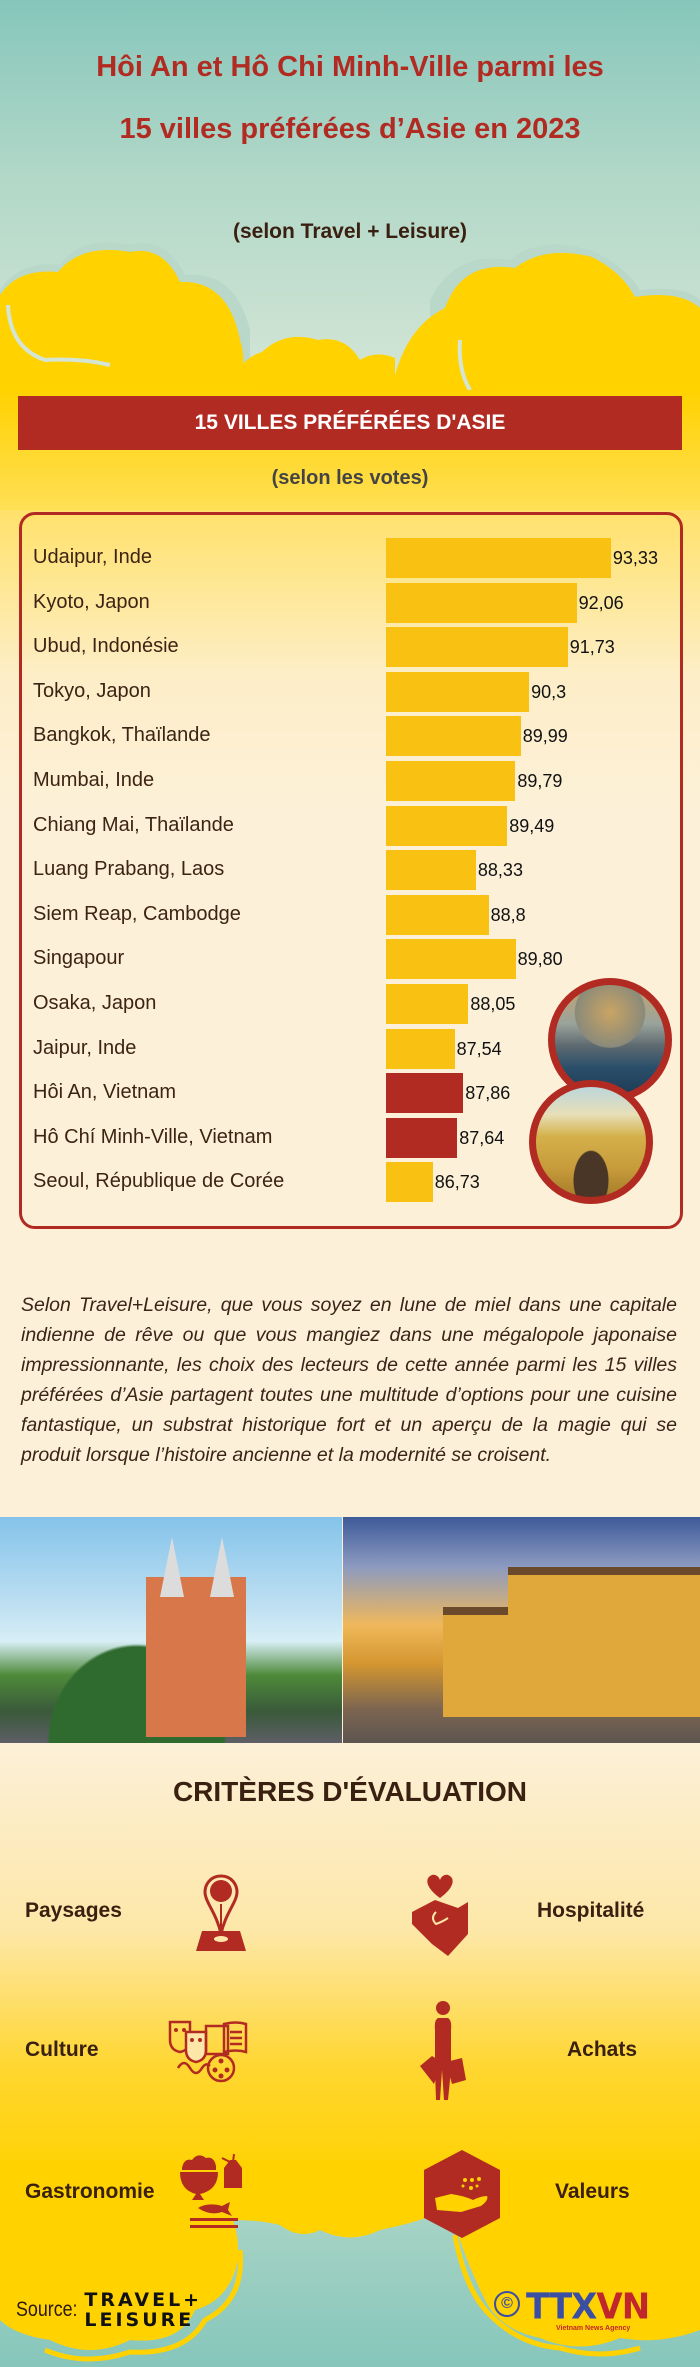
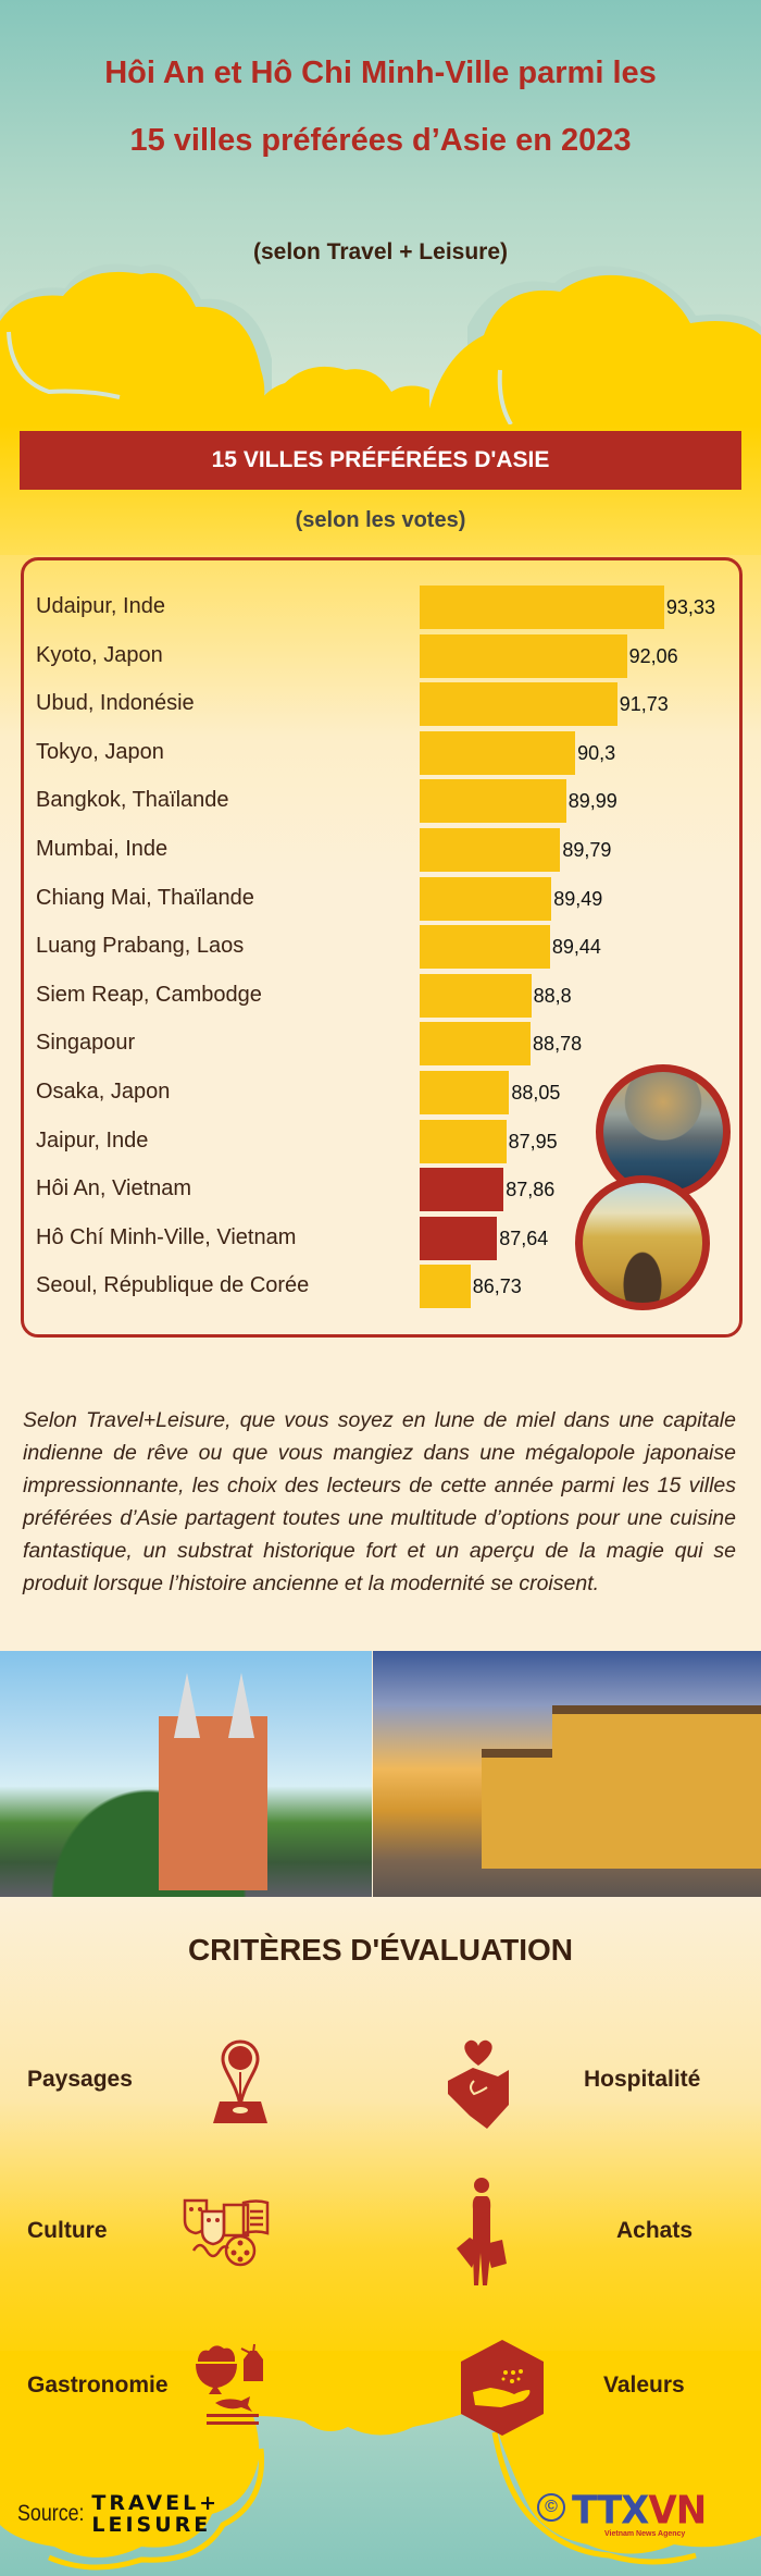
Luang Prabang, Laos: 88,33 -> 89,44
Singapour: 89,80 -> 88,78
Jaipur, Inde: 87,54 -> 87,95
